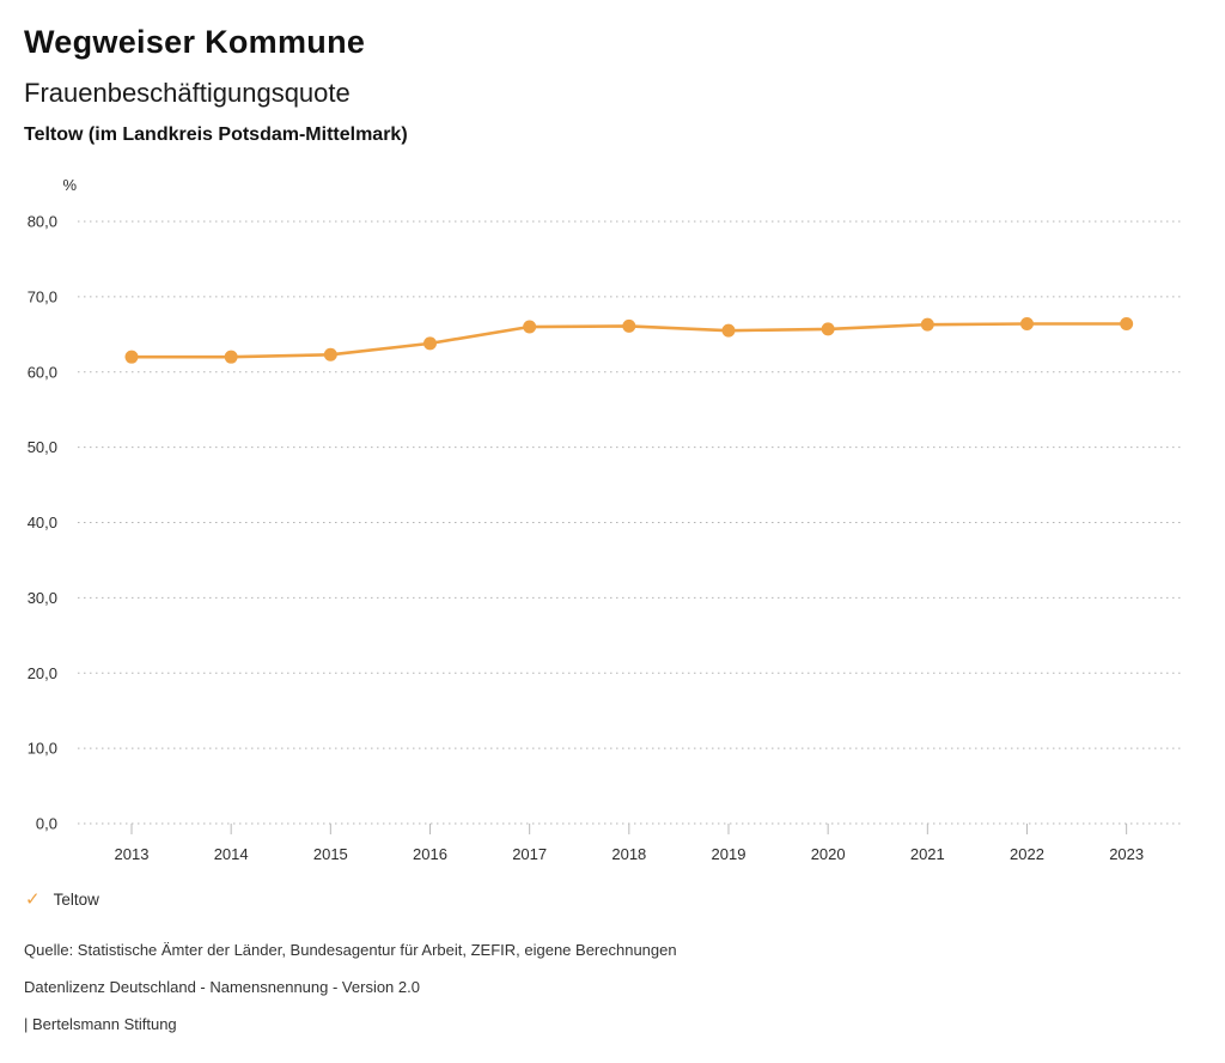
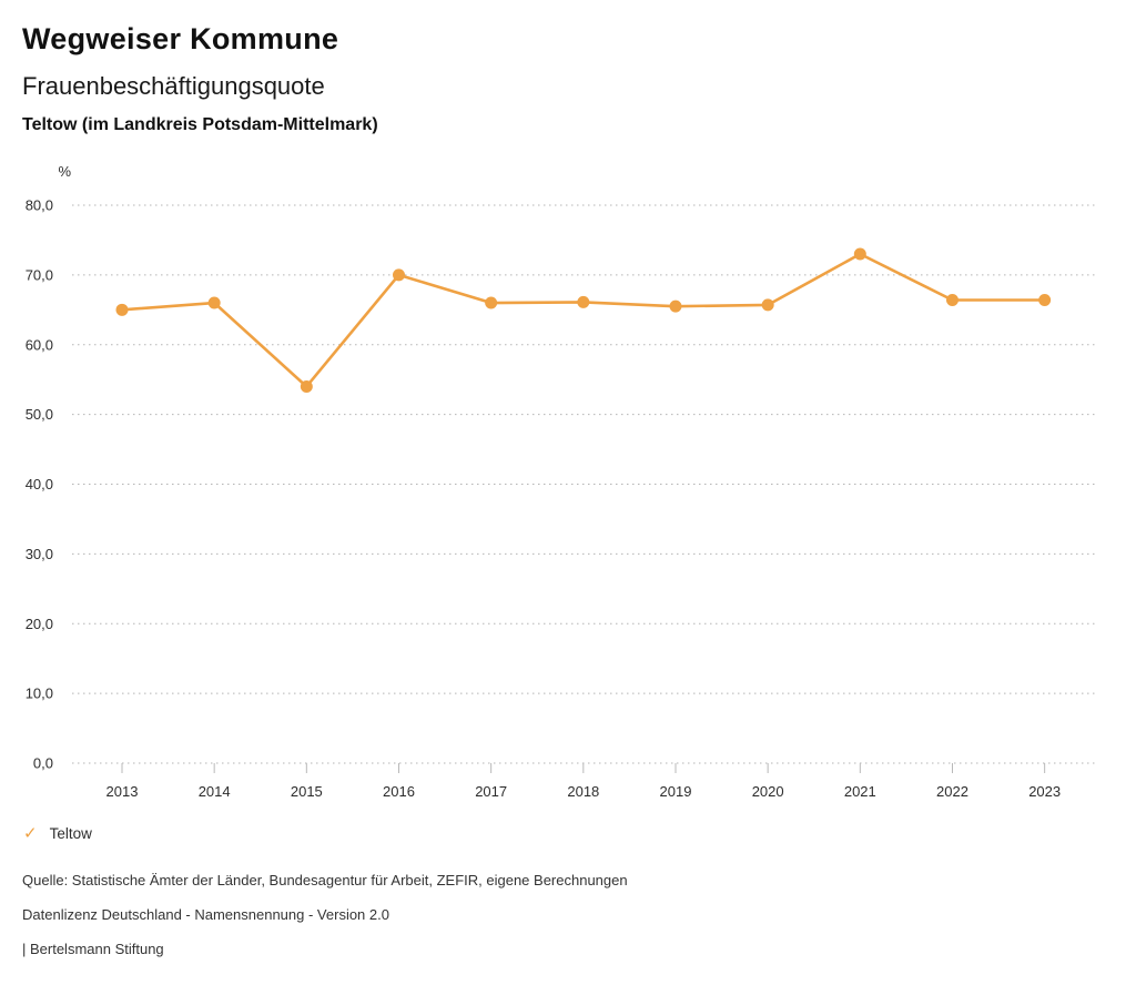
2013: 62 -> 65
2014: 62 -> 66
2015: 62 -> 54
2016: 64 -> 70
2021: 66 -> 73
